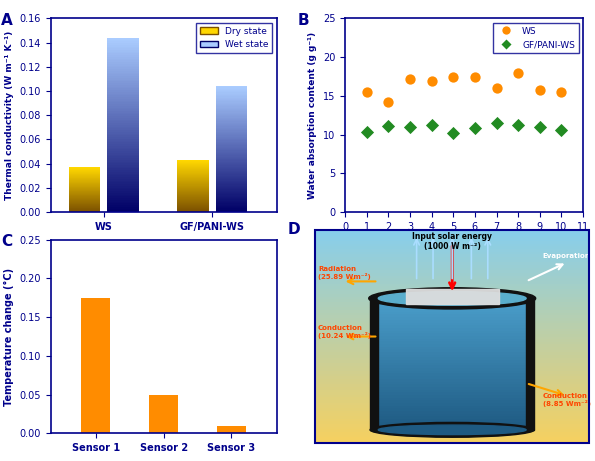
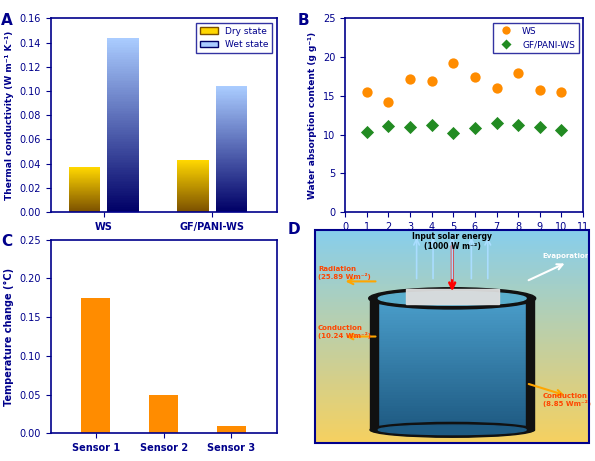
WS/5: 17.4 -> 19.2
